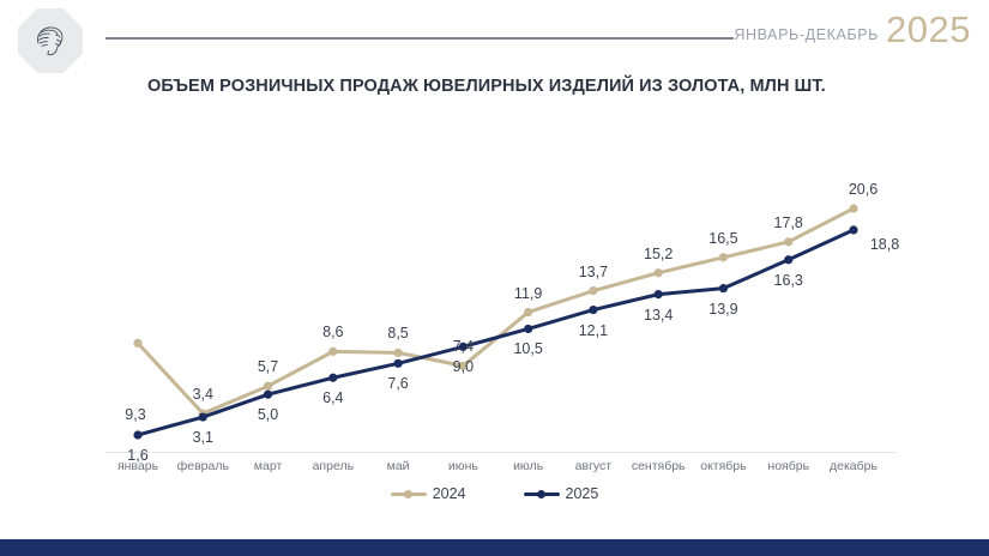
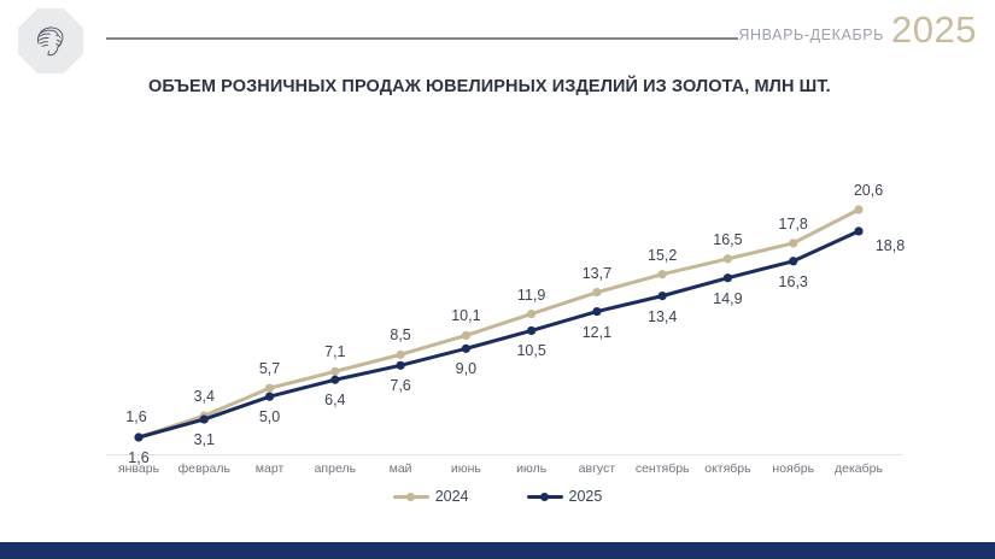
2024/январь: 9,3 -> 1,6
2024/апрель: 8,6 -> 7,1
2024/июнь: 7,4 -> 10,1
2025/октябрь: 13,9 -> 14,9
